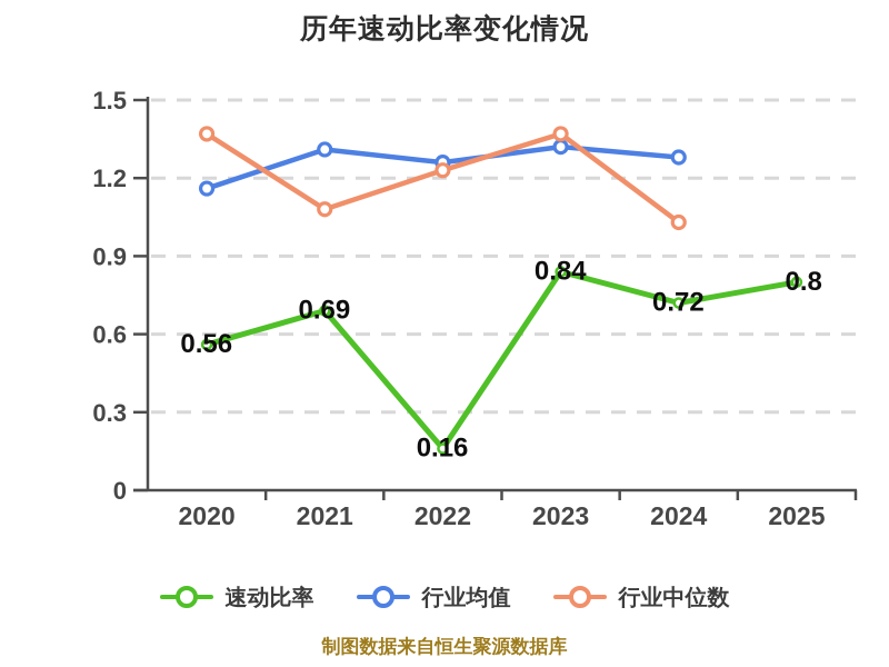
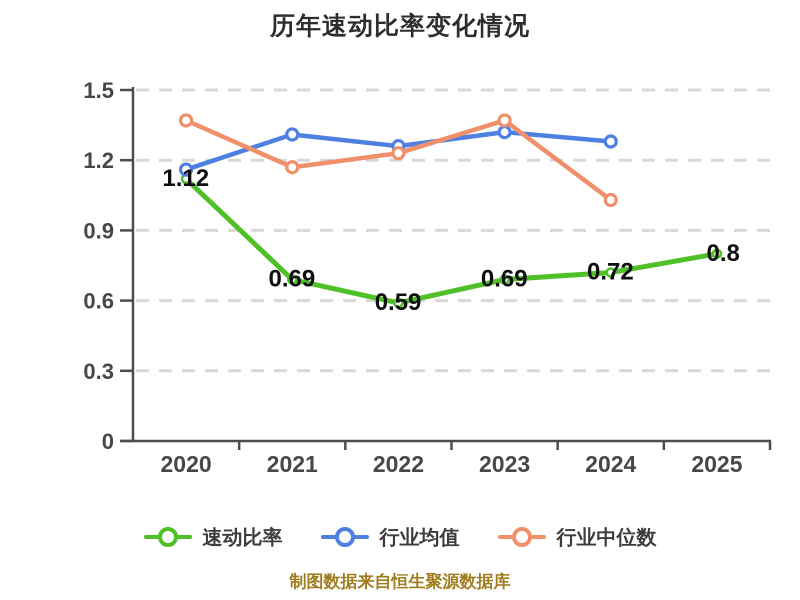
速动比率/2020: 0.56 -> 1.12
行业中位数/2021: 1.08 -> 1.17
速动比率/2022: 0.16 -> 0.59
速动比率/2023: 0.84 -> 0.69
